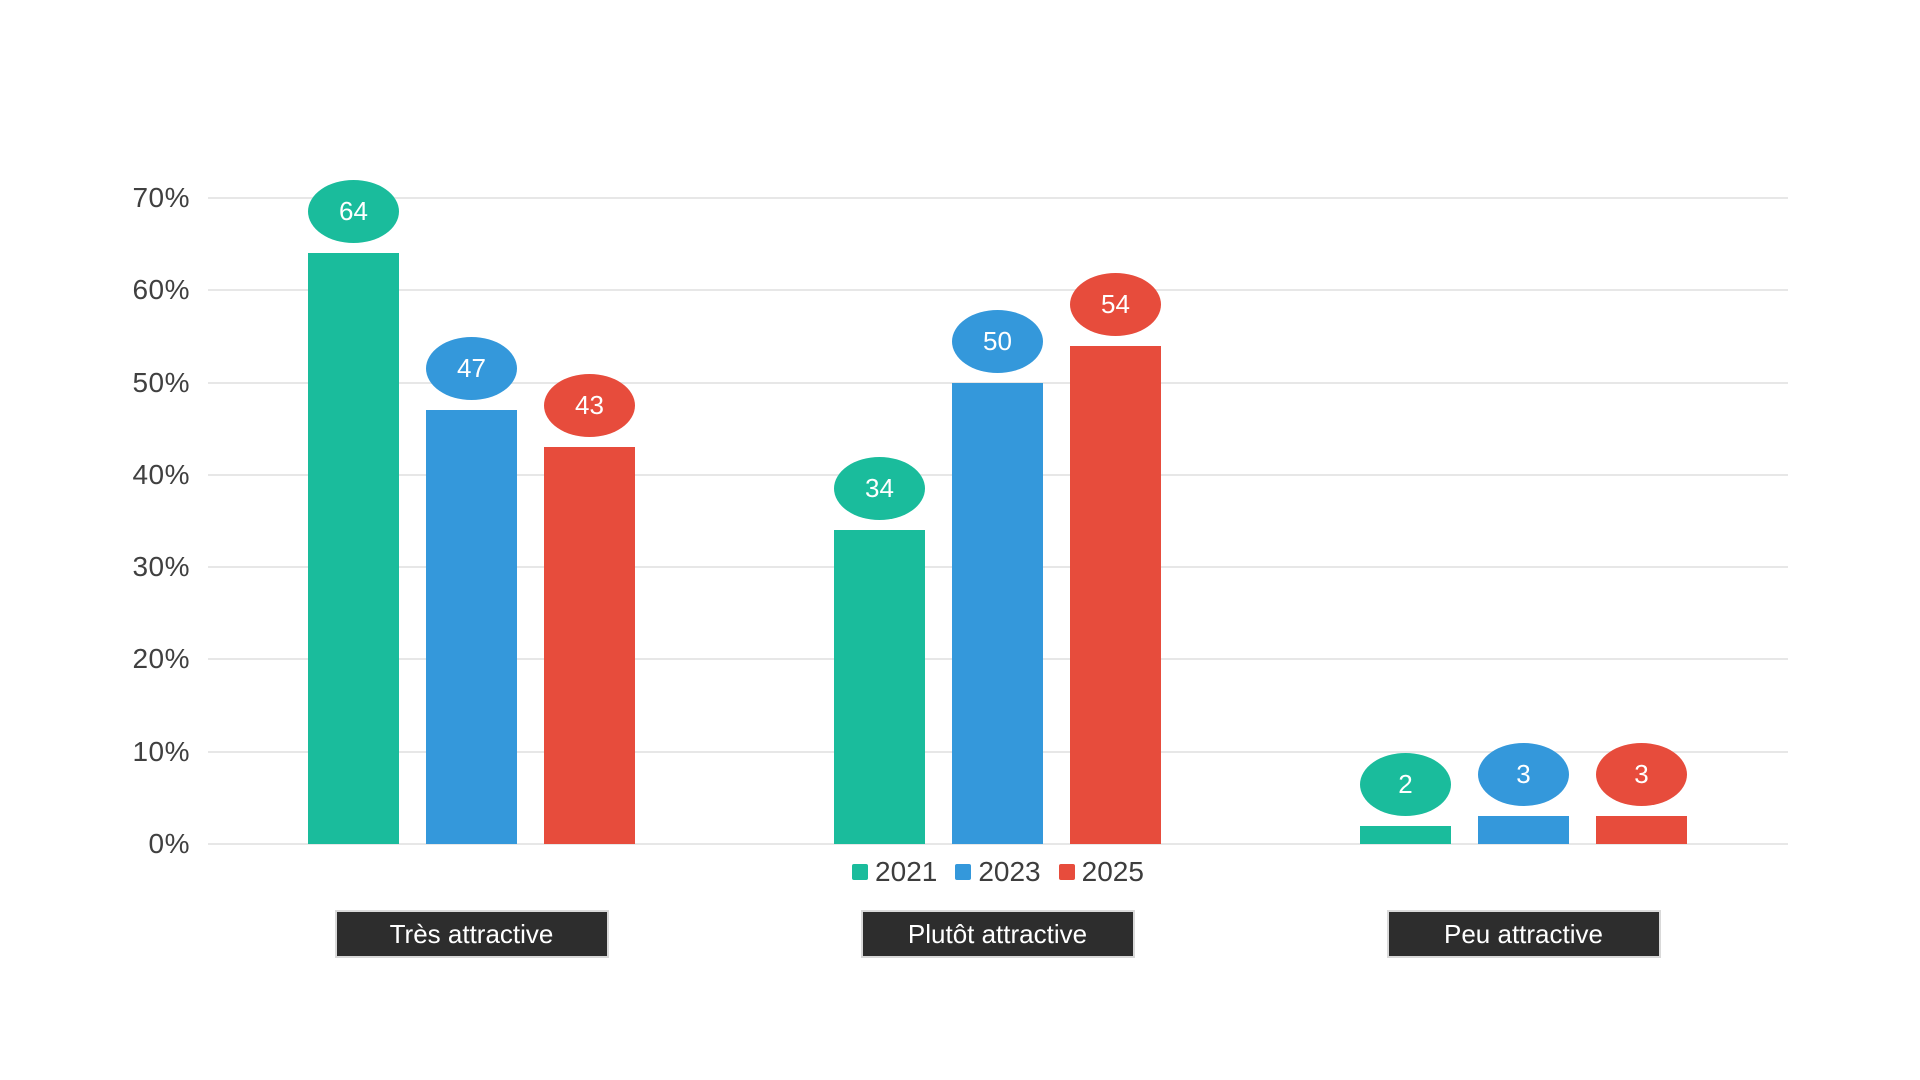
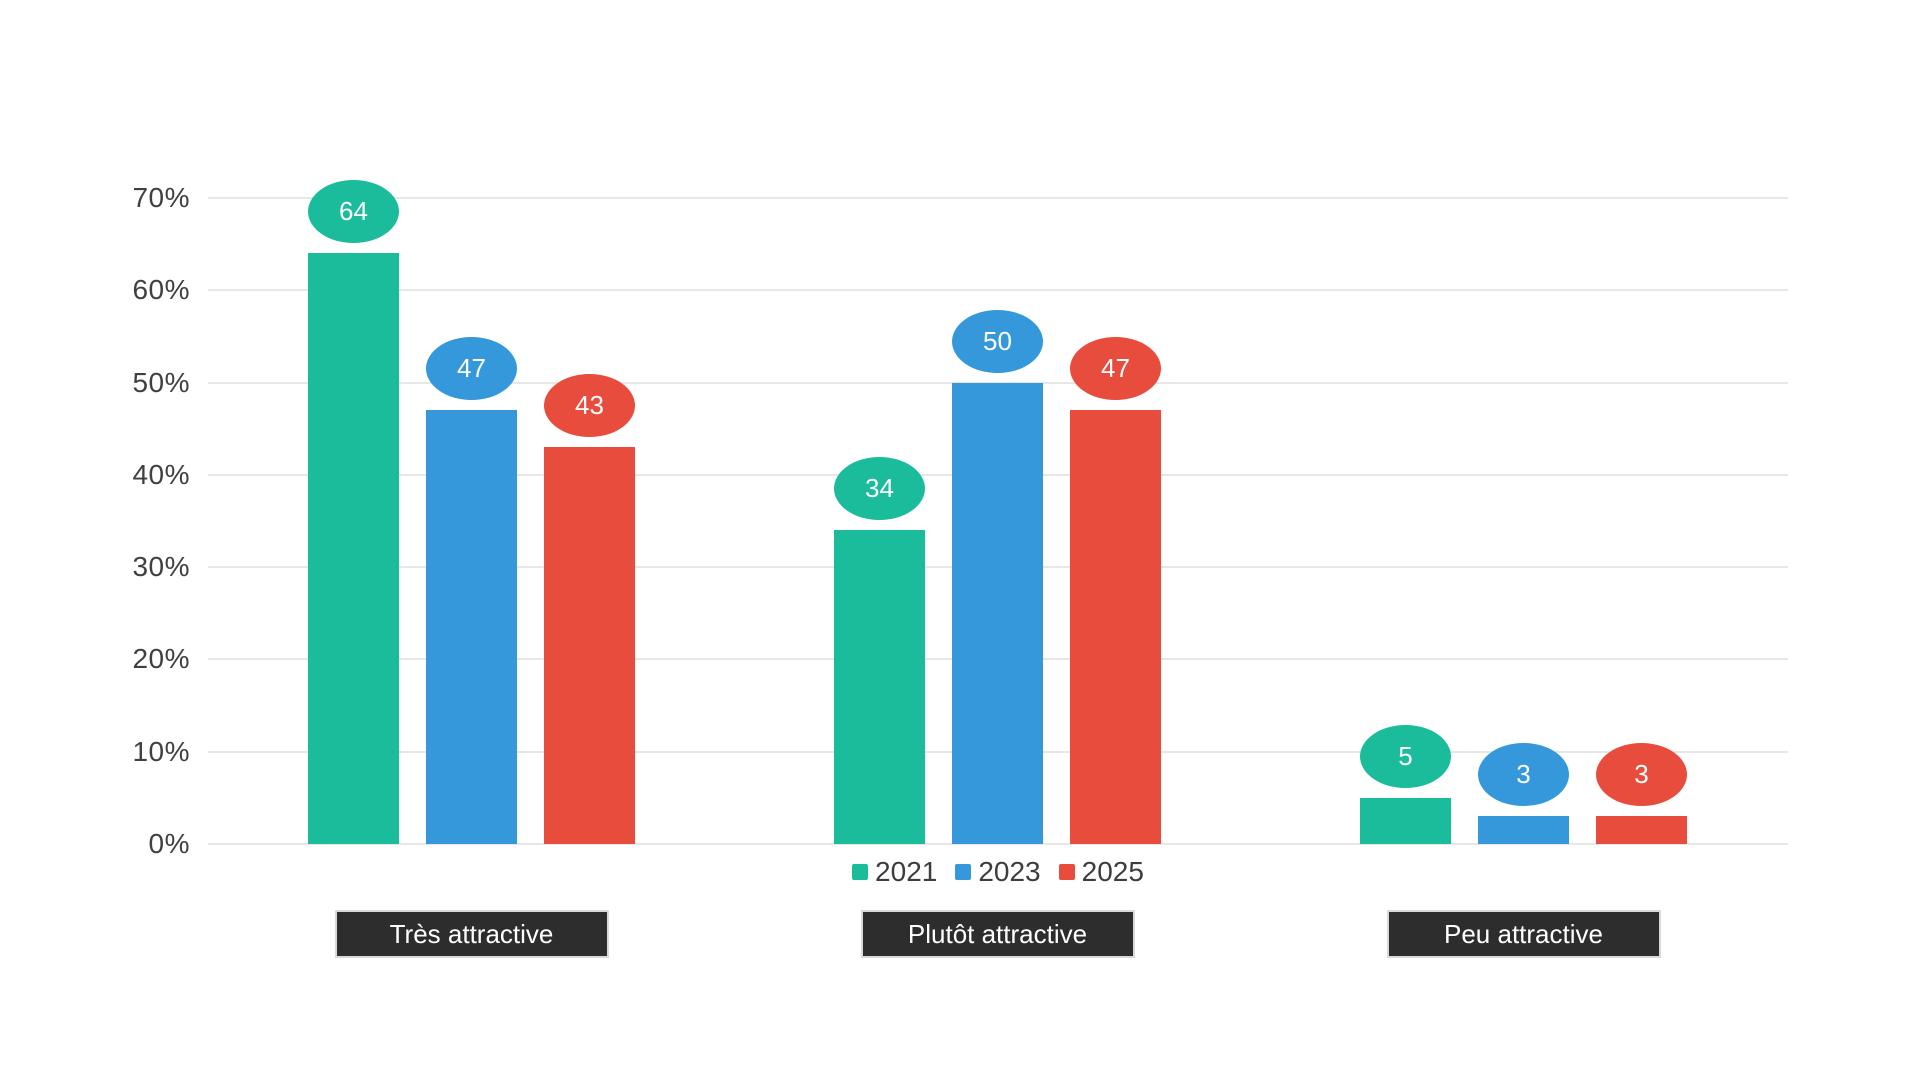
2025/Plutôt attractive: 54 -> 47
2021/Peu attractive: 2 -> 5
